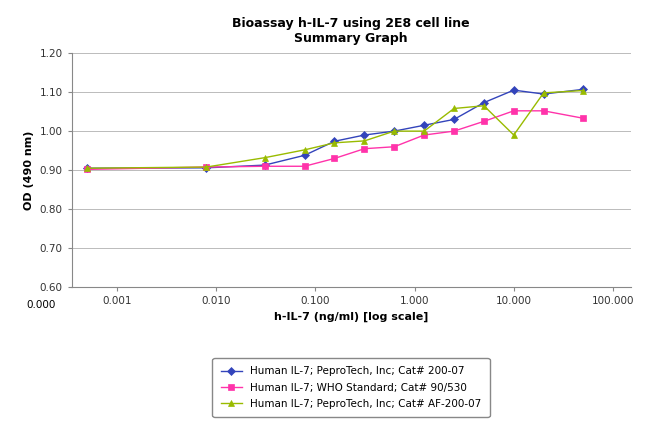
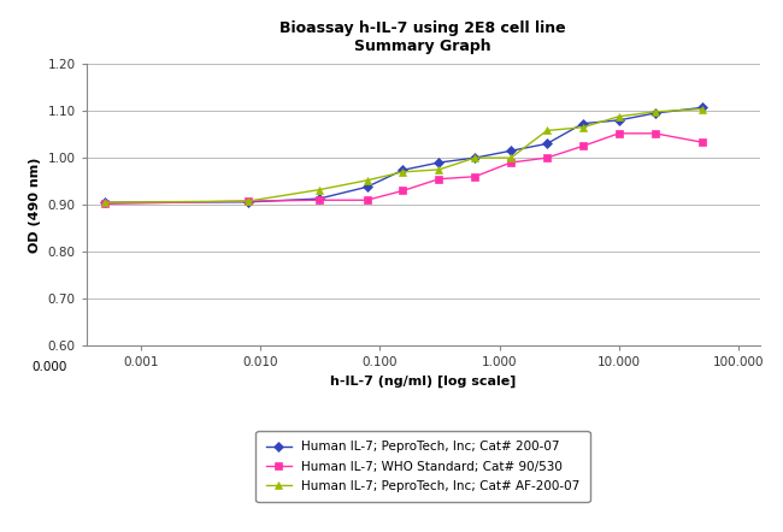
Human IL-7; PeproTech, Inc; Cat# 200-07/10.000: 1.105 -> 1.080
Human IL-7; PeproTech, Inc; Cat# AF-200-07/10.000: 0.990 -> 1.088
